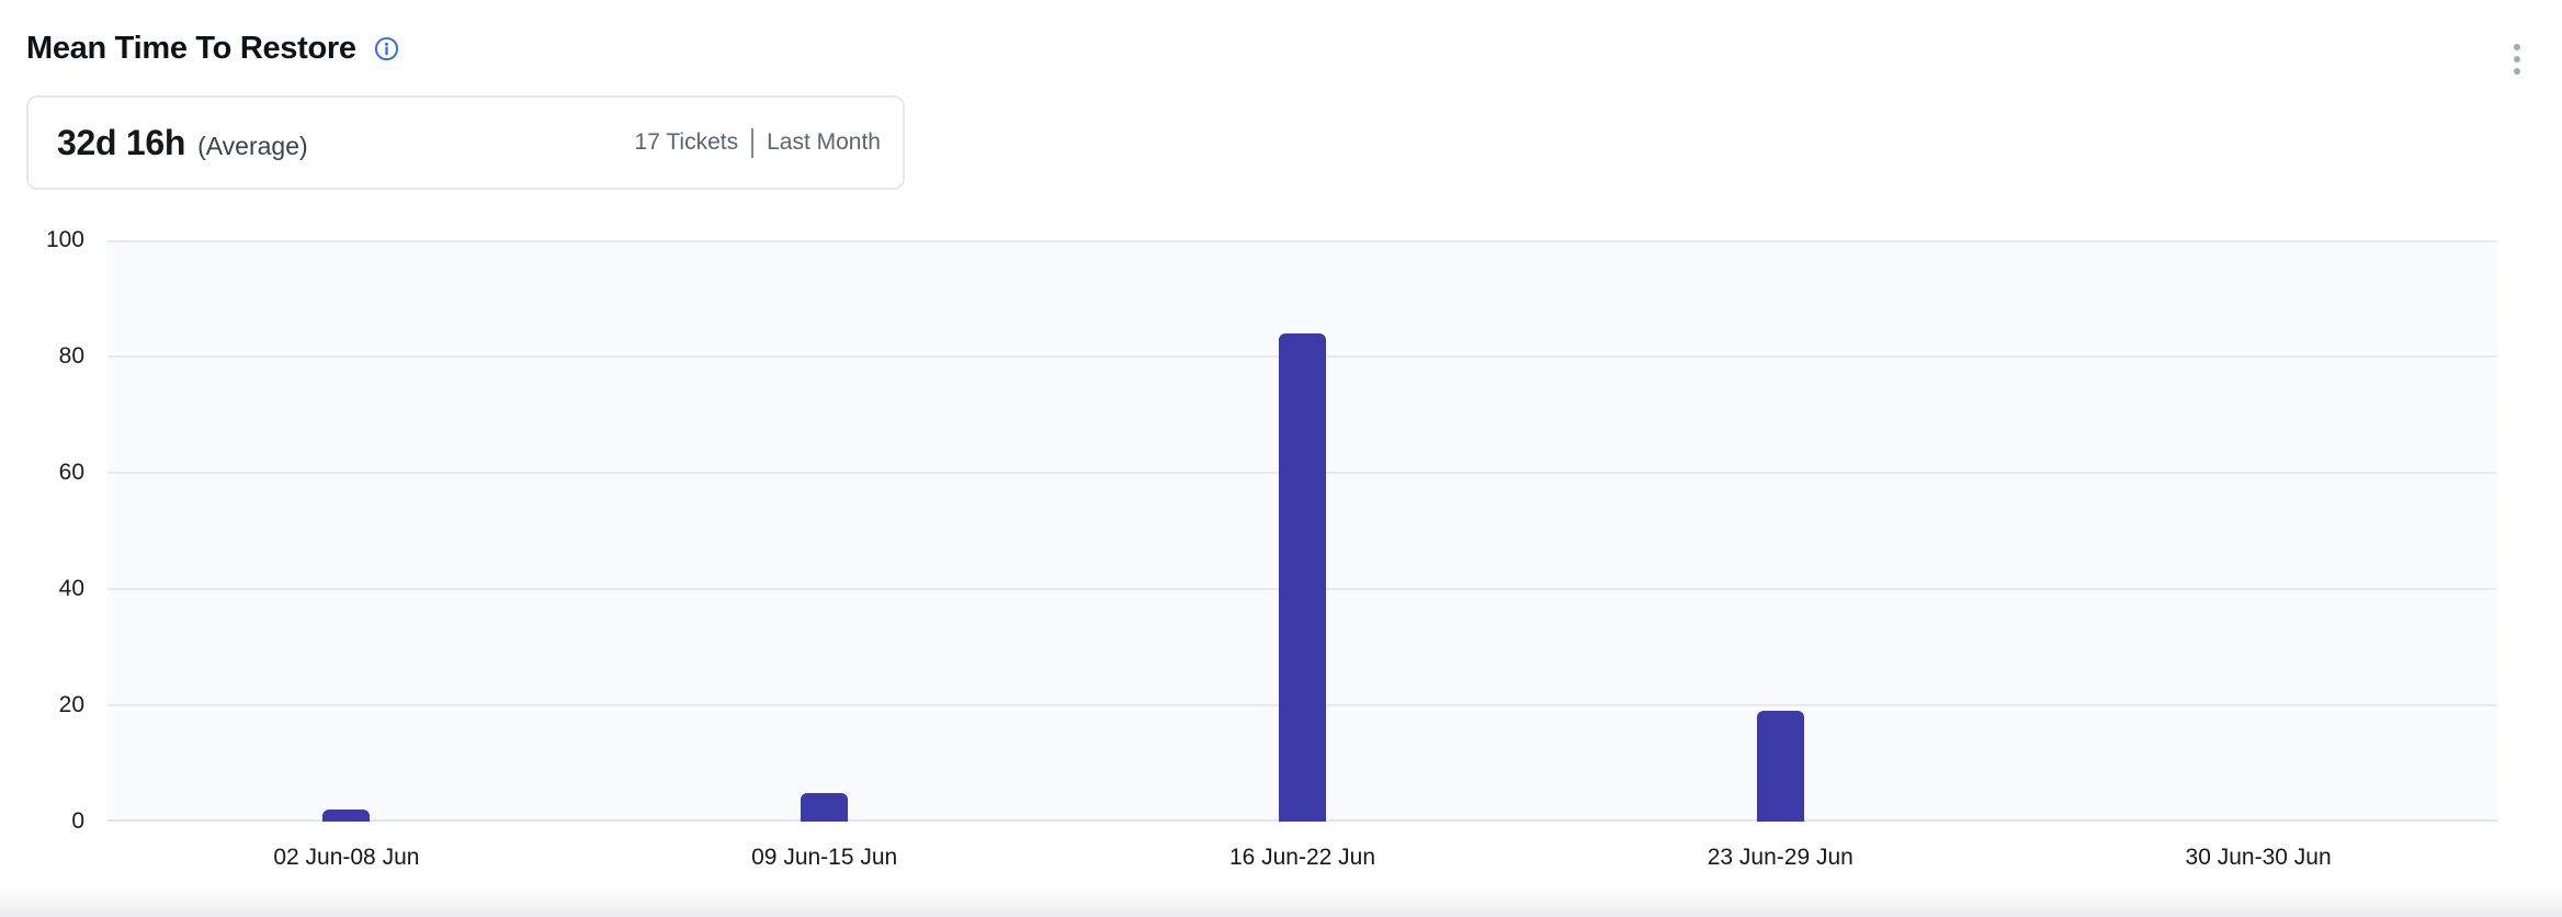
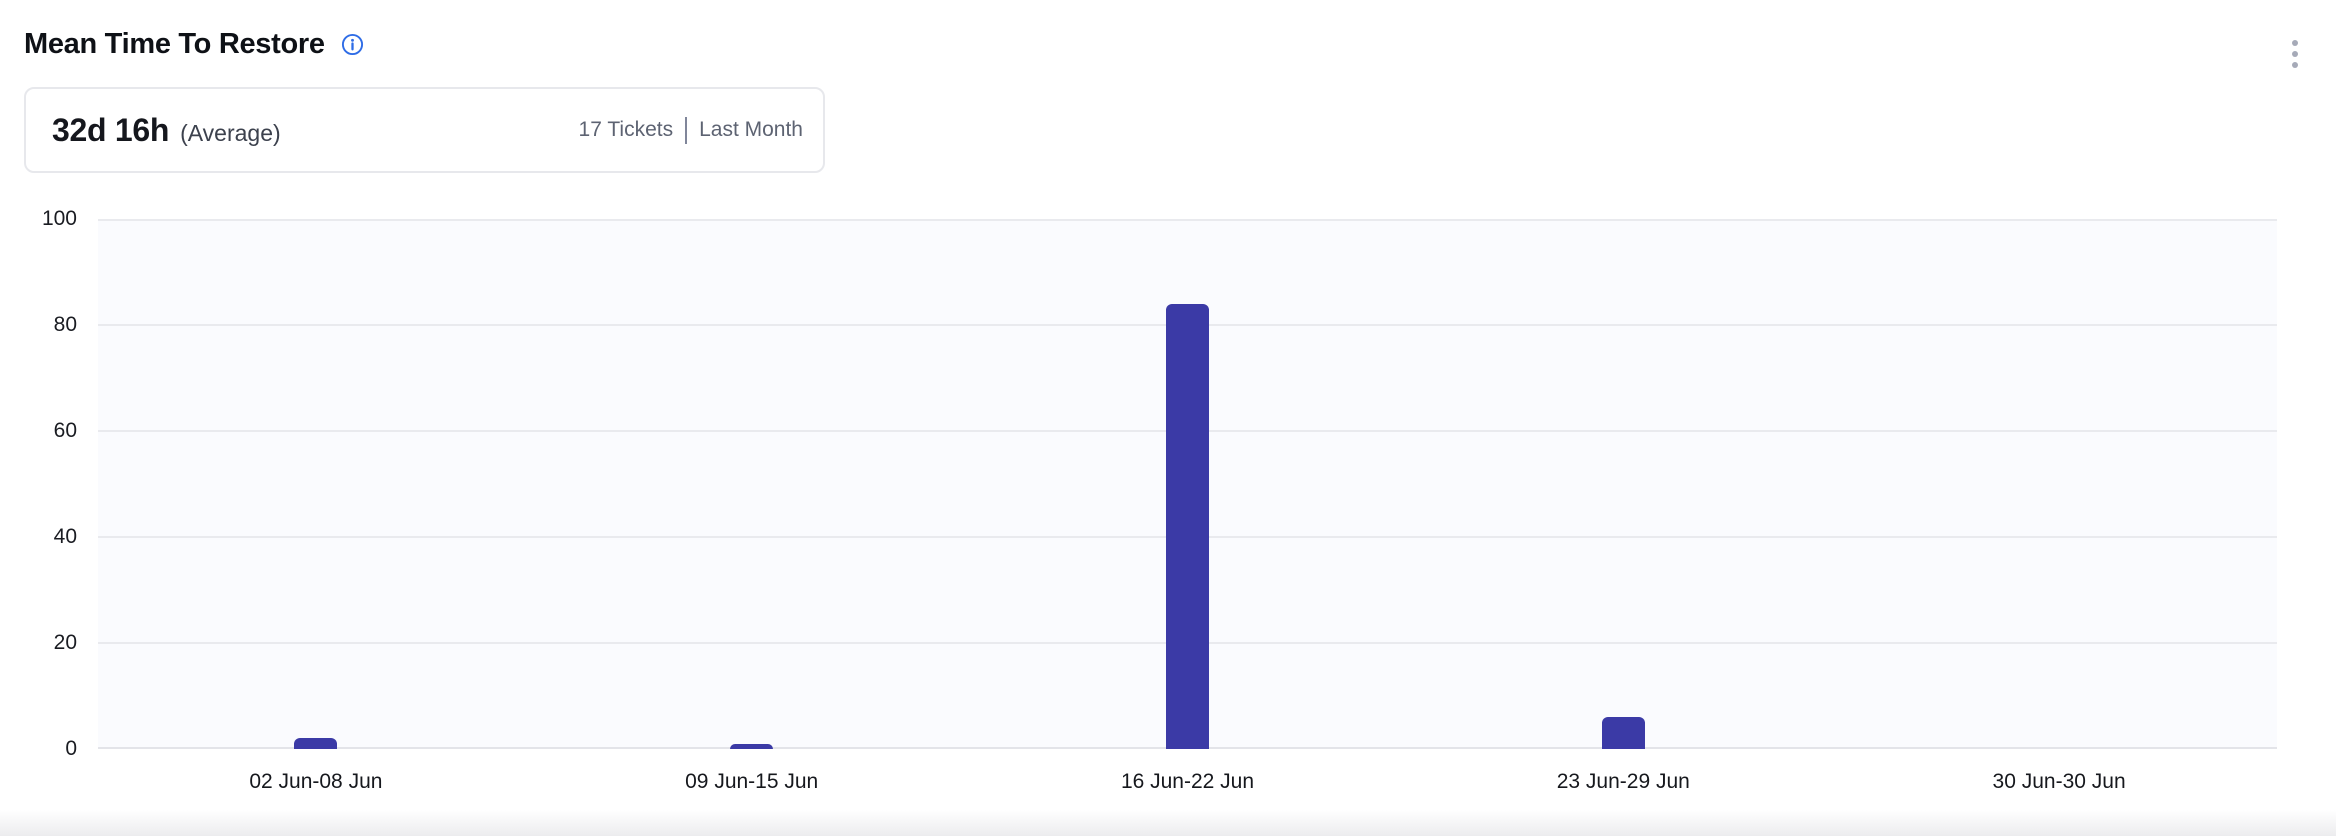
09 Jun-15 Jun: 5 -> 1
23 Jun-29 Jun: 19 -> 6
